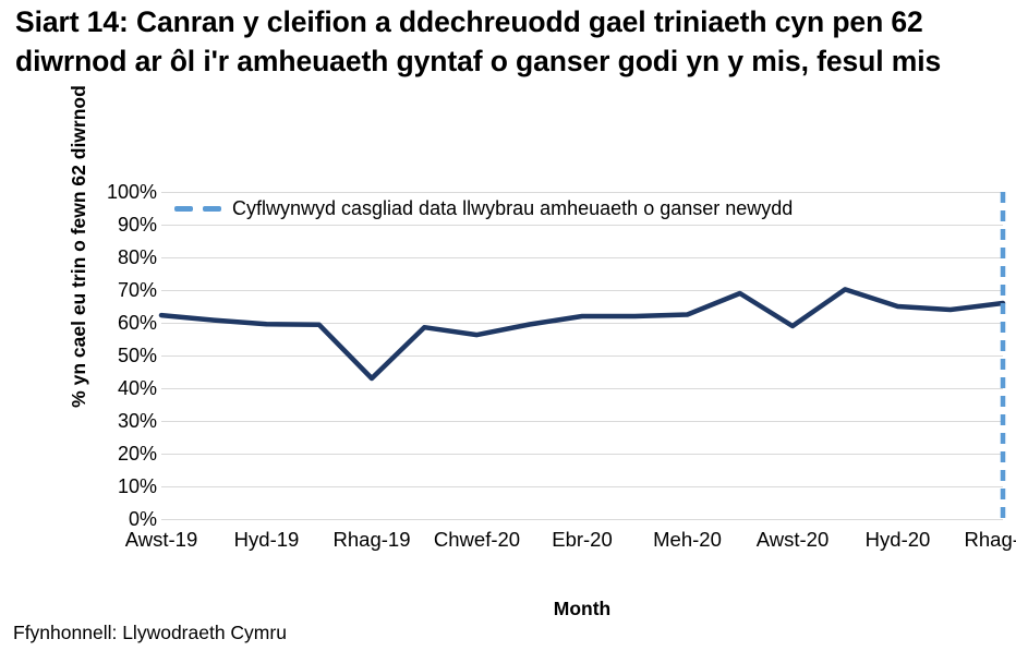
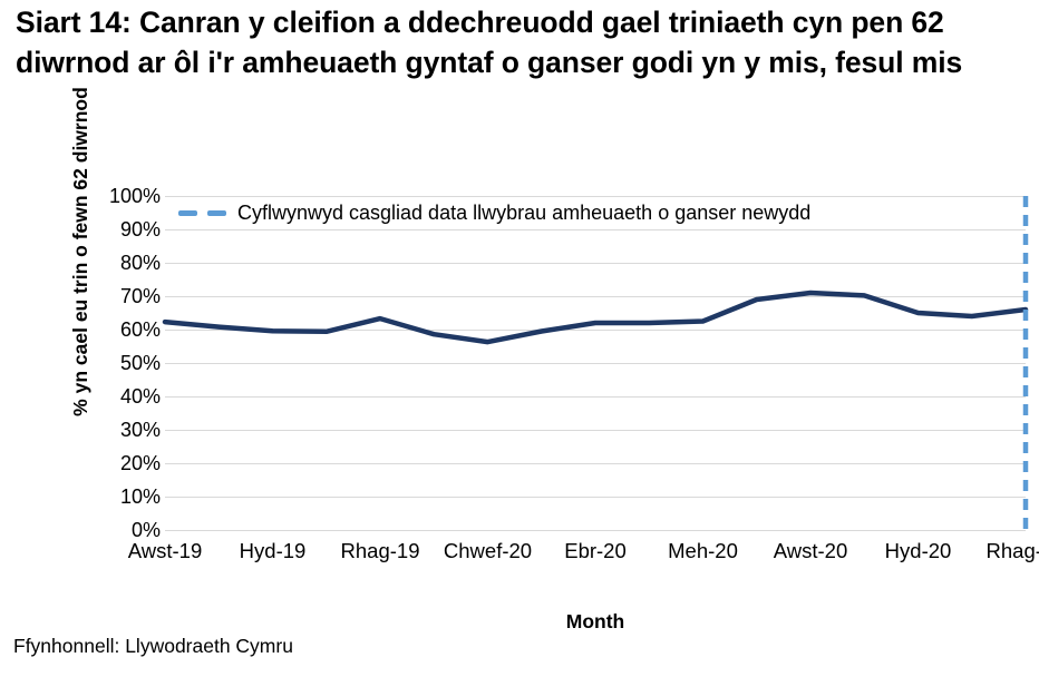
Rhag-19: 43% -> 63%
Awst-20: 59% -> 71%
